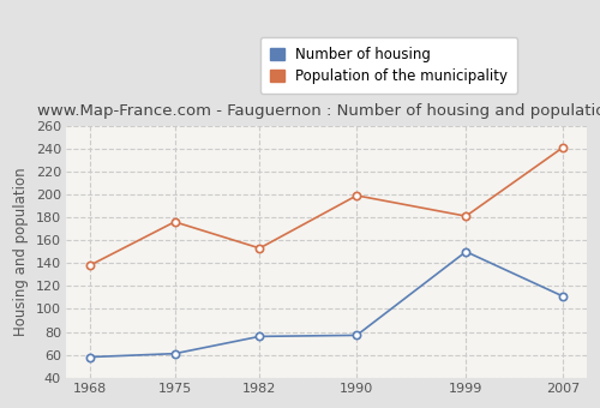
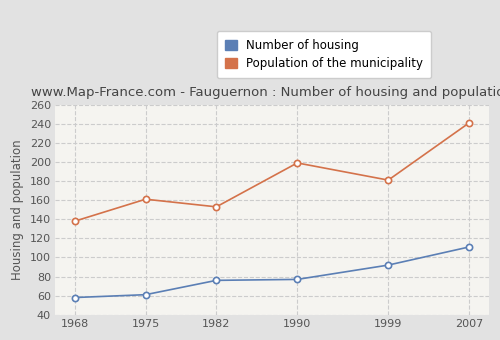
Population of the municipality/1975: 176 -> 161
Number of housing/1999: 150 -> 92
